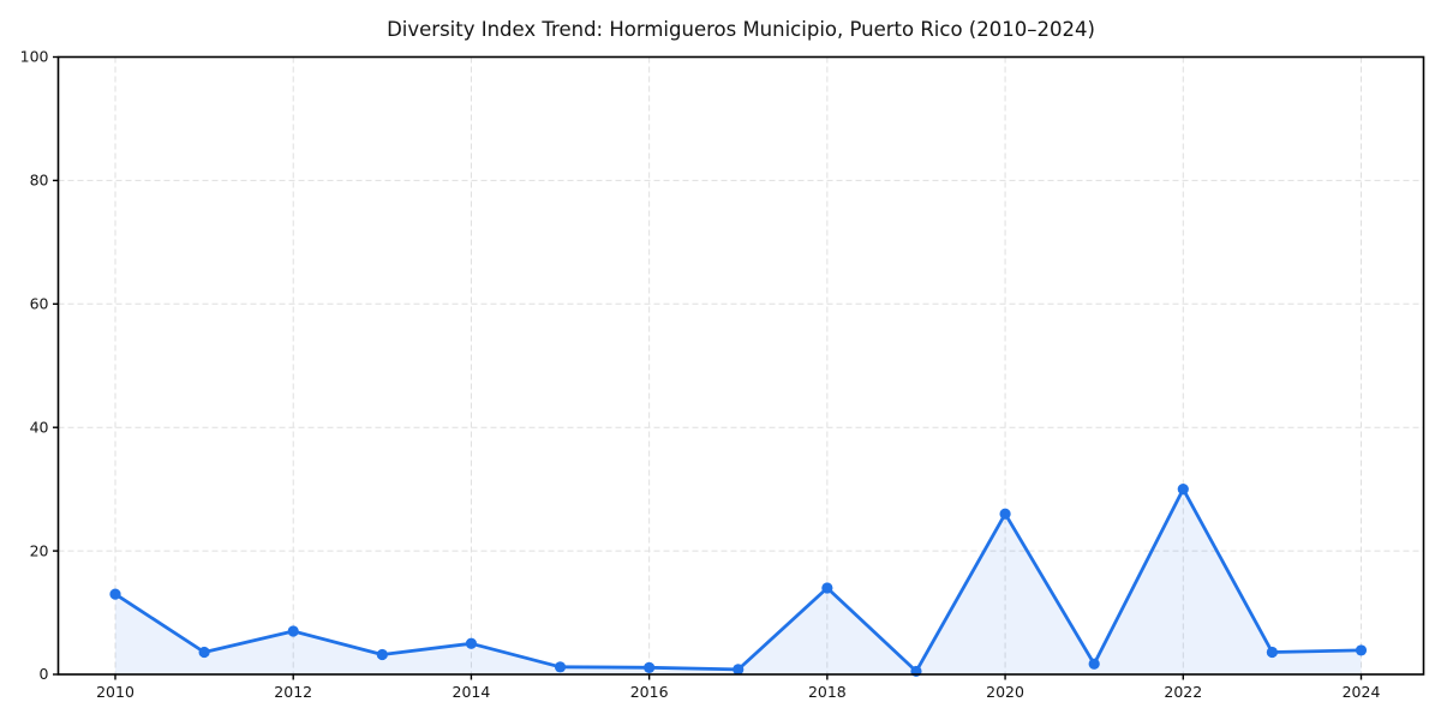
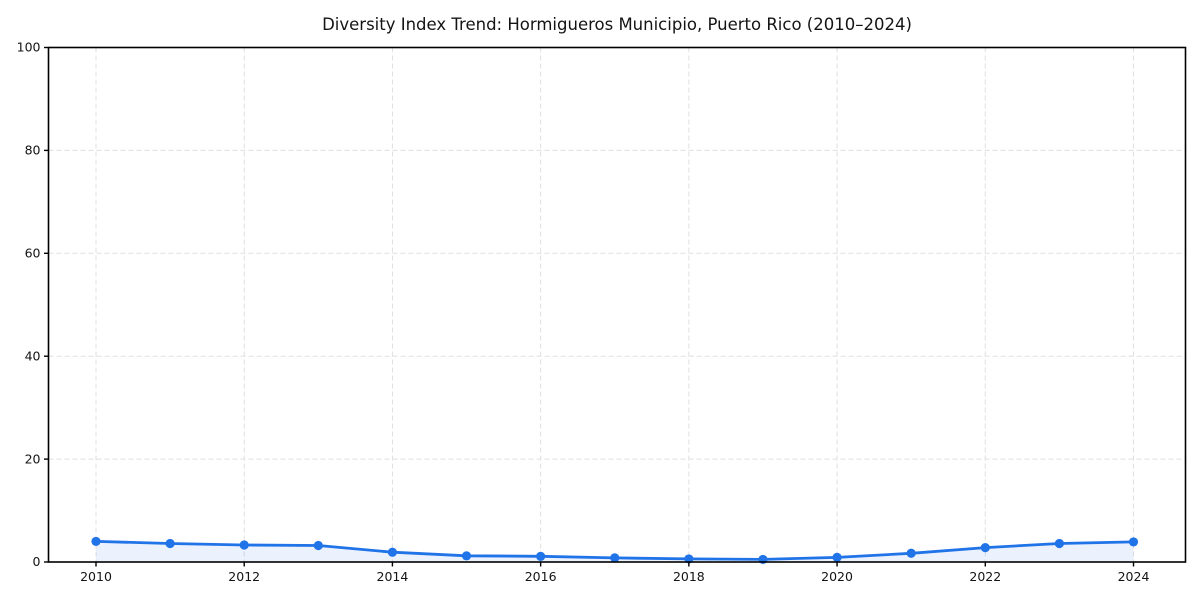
2010: 13 -> 4
2012: 7 -> 3
2014: 5 -> 2
2018: 14 -> 1
2020: 26 -> 1
2022: 30 -> 3
